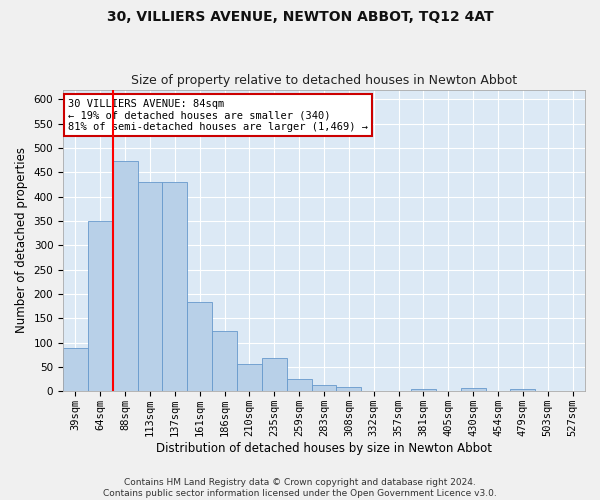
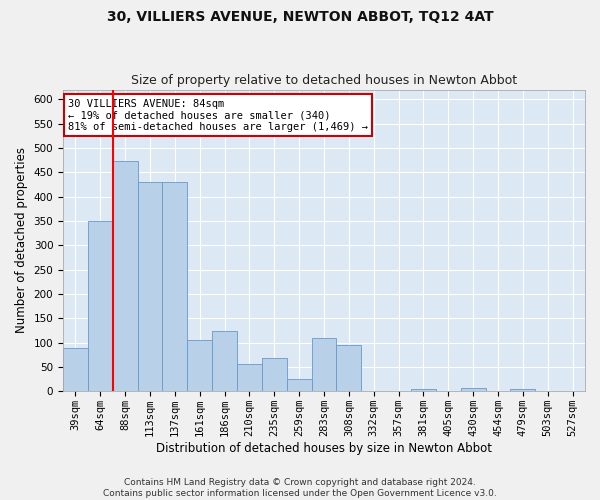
161sqm: 184 -> 105
283sqm: 13 -> 110
308sqm: 9 -> 95
